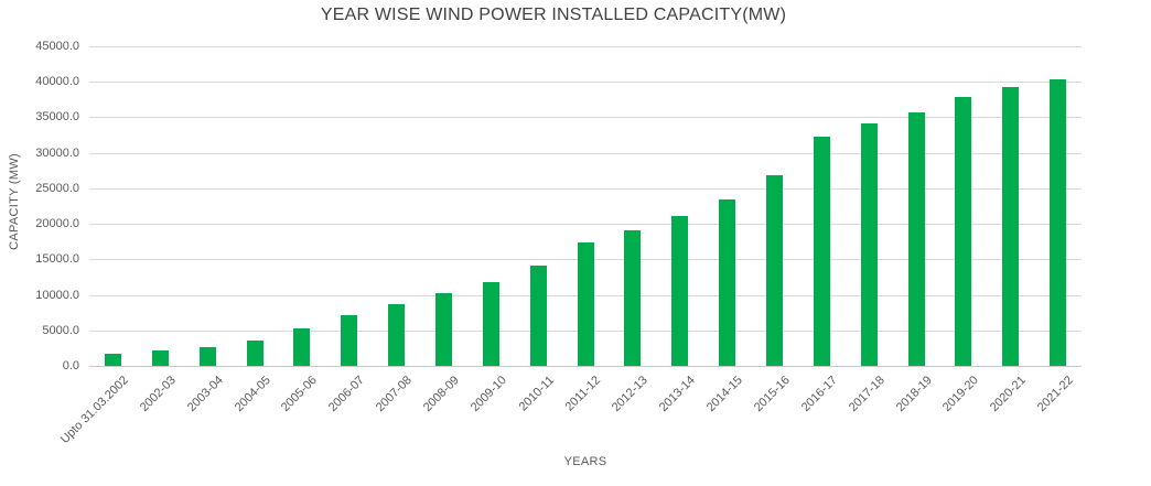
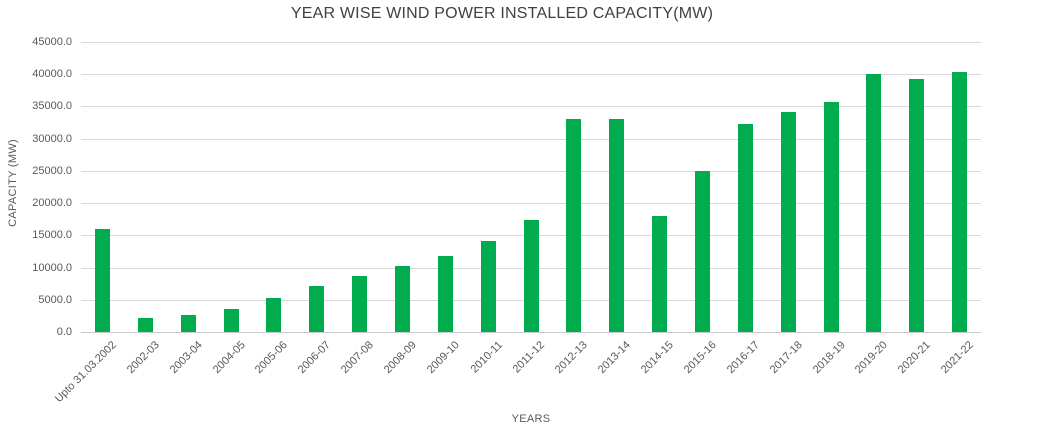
Upto 31.03.2002: 2000 -> 16000
2012-13: 19000 -> 33000
2013-14: 21000 -> 33000
2014-15: 23000 -> 18000
2015-16: 27000 -> 25000
2019-20: 38000 -> 40000
